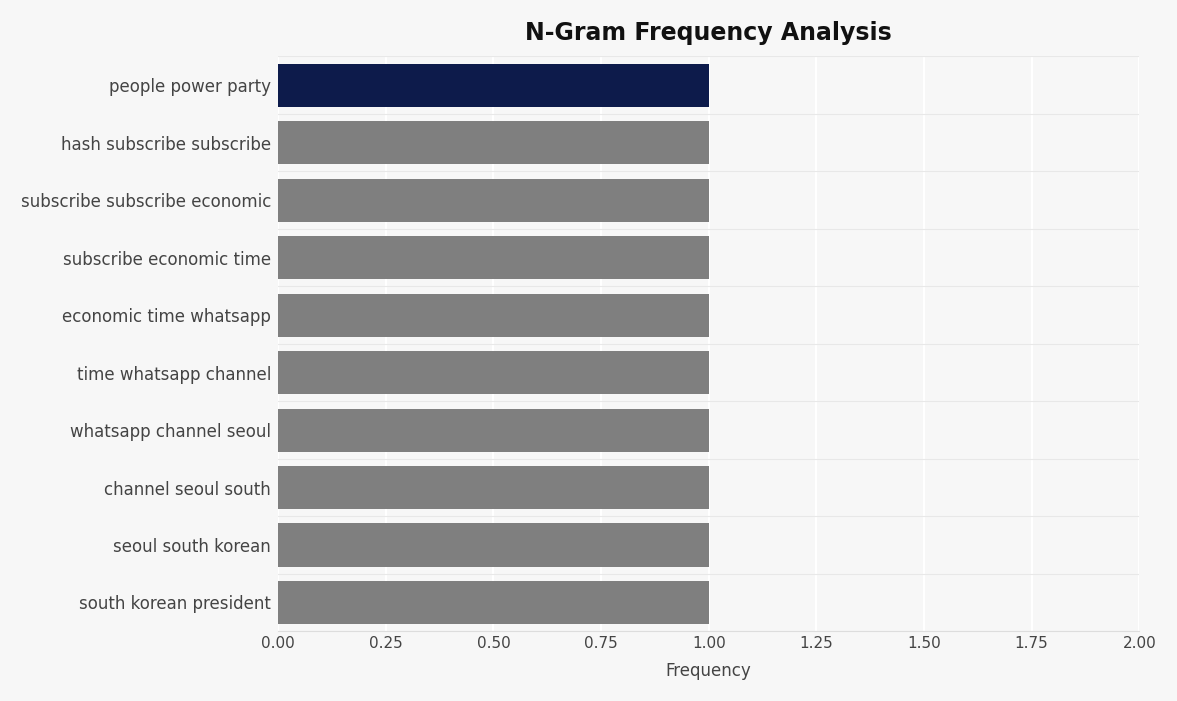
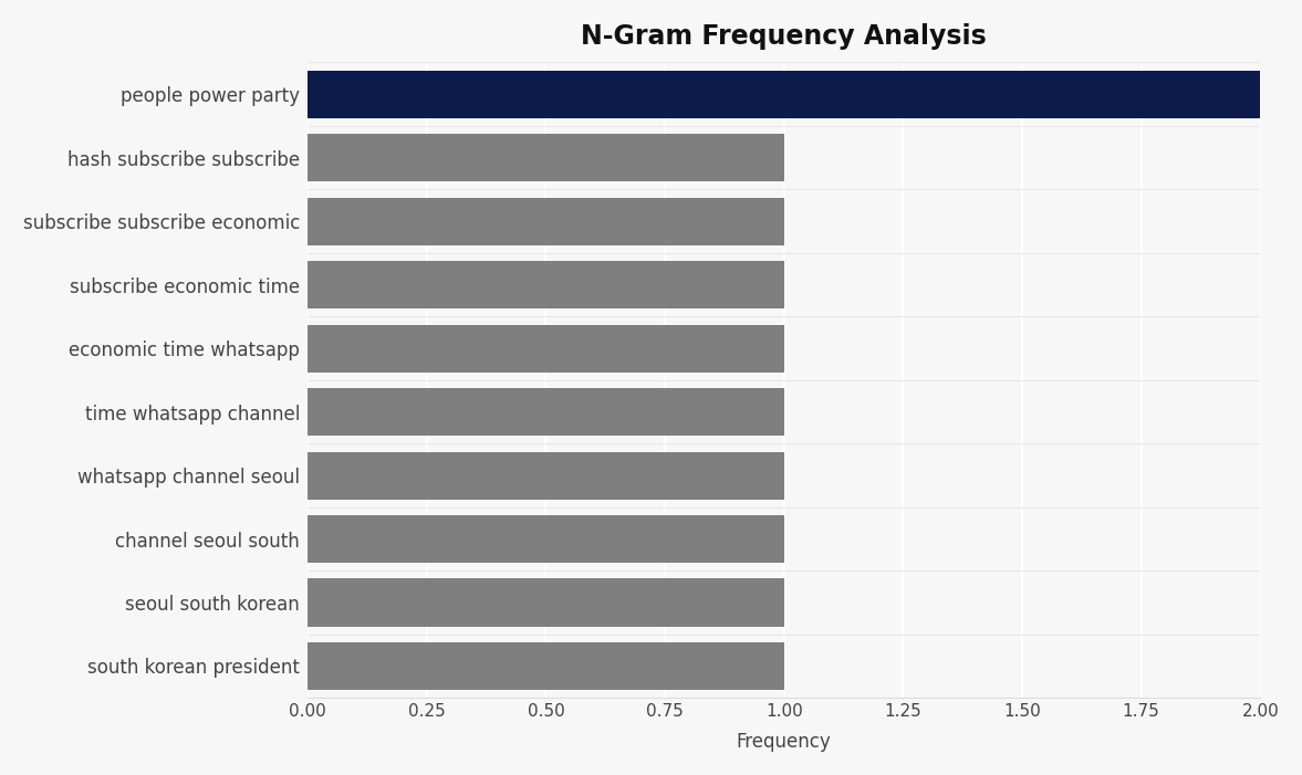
people power party: 1 -> 2
